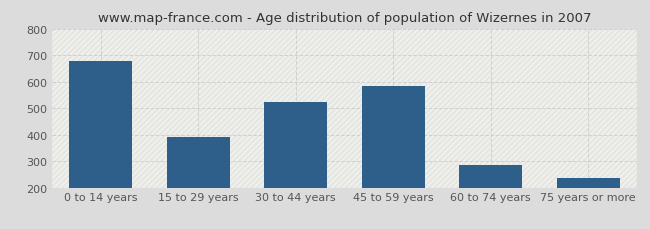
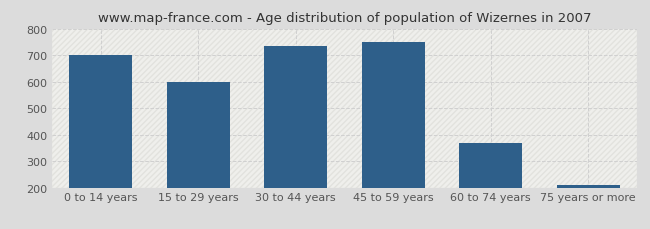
0 to 14 years: 680 -> 703
15 to 29 years: 390 -> 598
30 to 44 years: 525 -> 737
45 to 59 years: 585 -> 752
60 to 74 years: 285 -> 370
75 years or more: 235 -> 208
